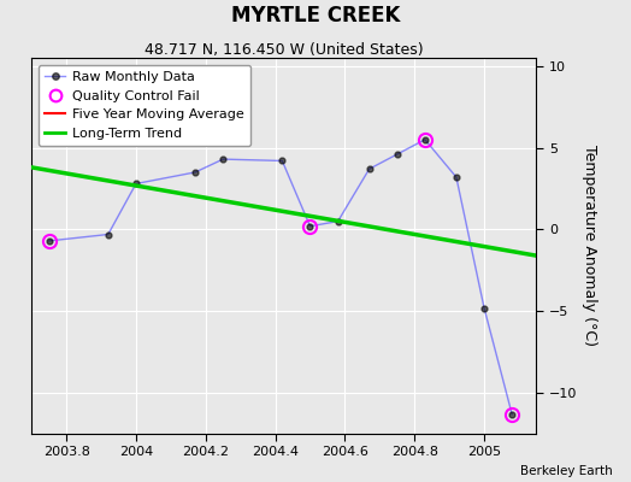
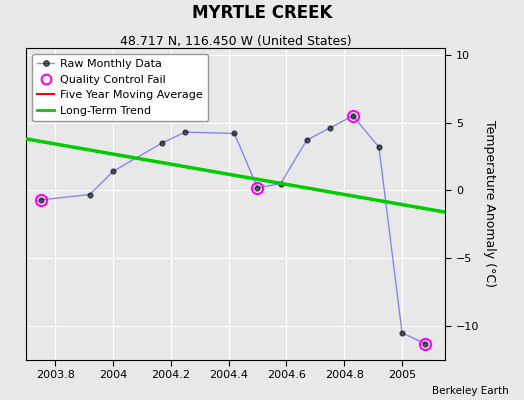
Raw Monthly Data/2004: 2.8 -> 1.4
Raw Monthly Data/2005: -4.8 -> -10.5
